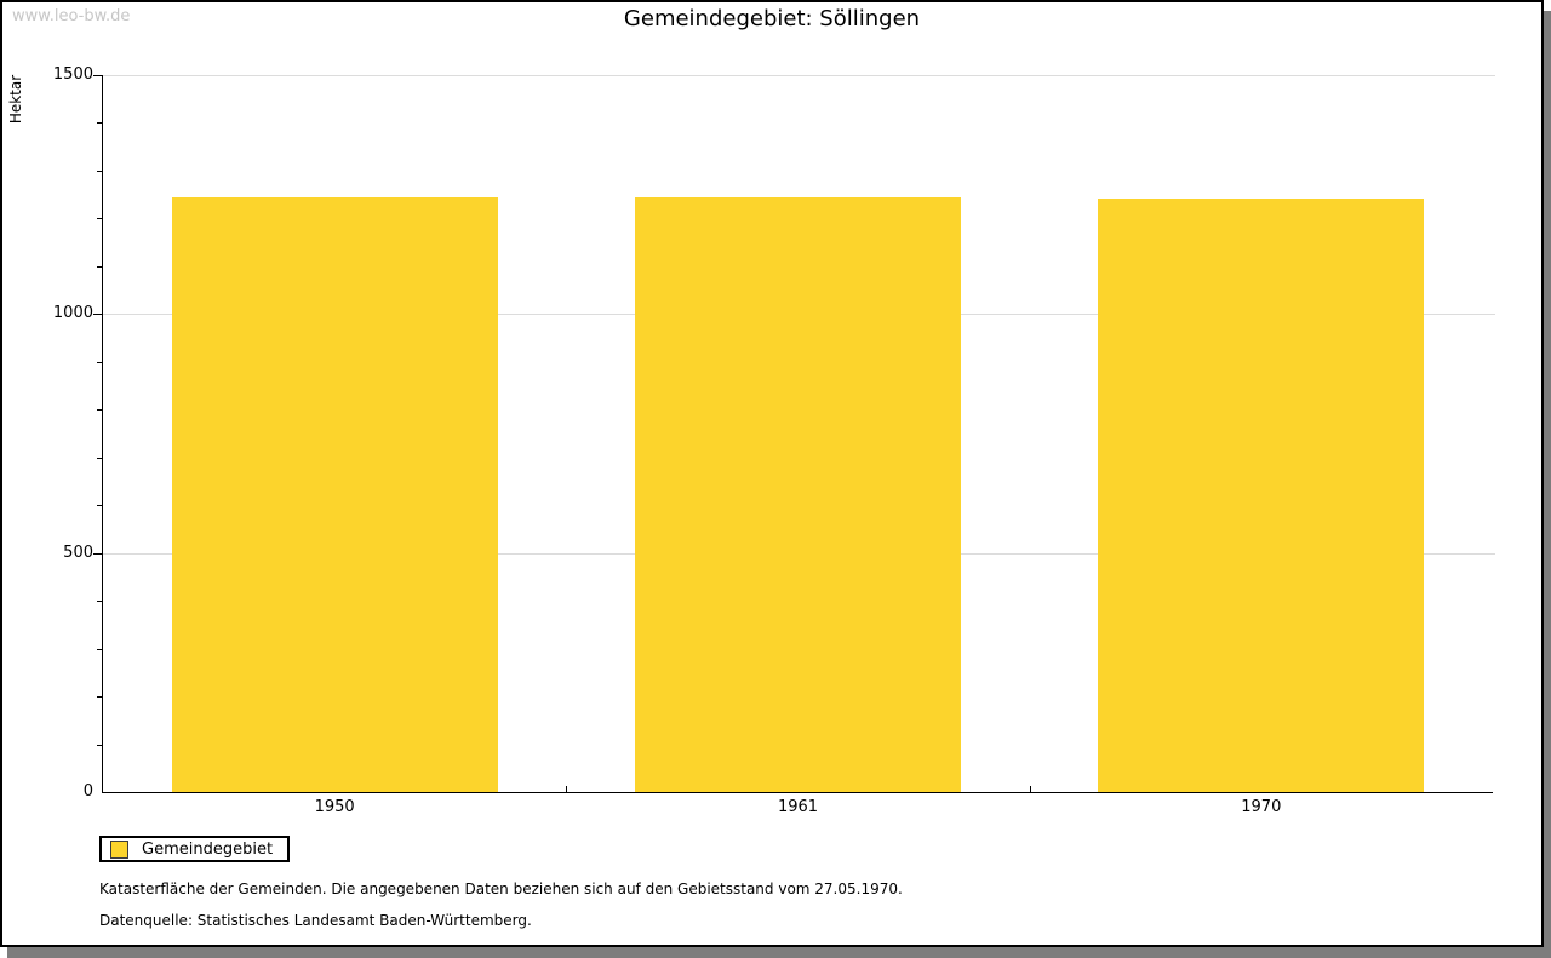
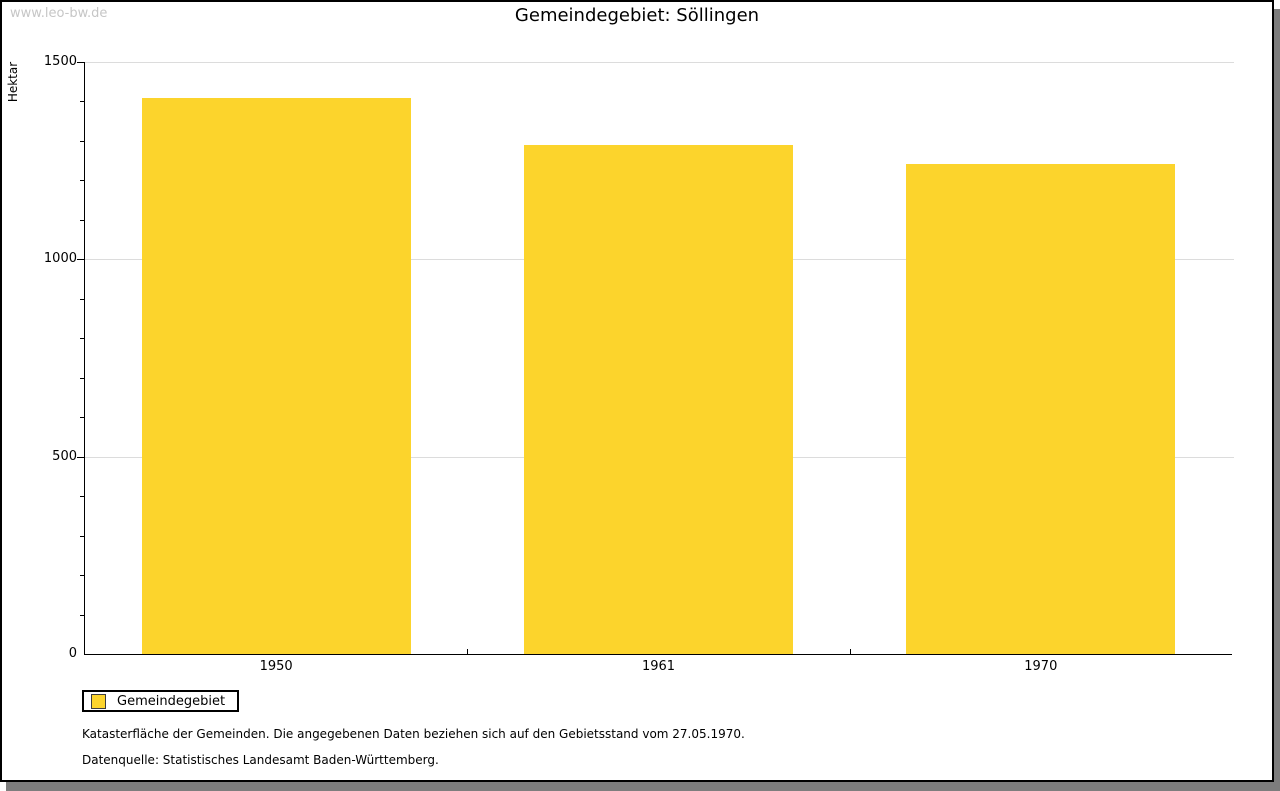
1950: 1240 -> 1410
1961: 1240 -> 1290
